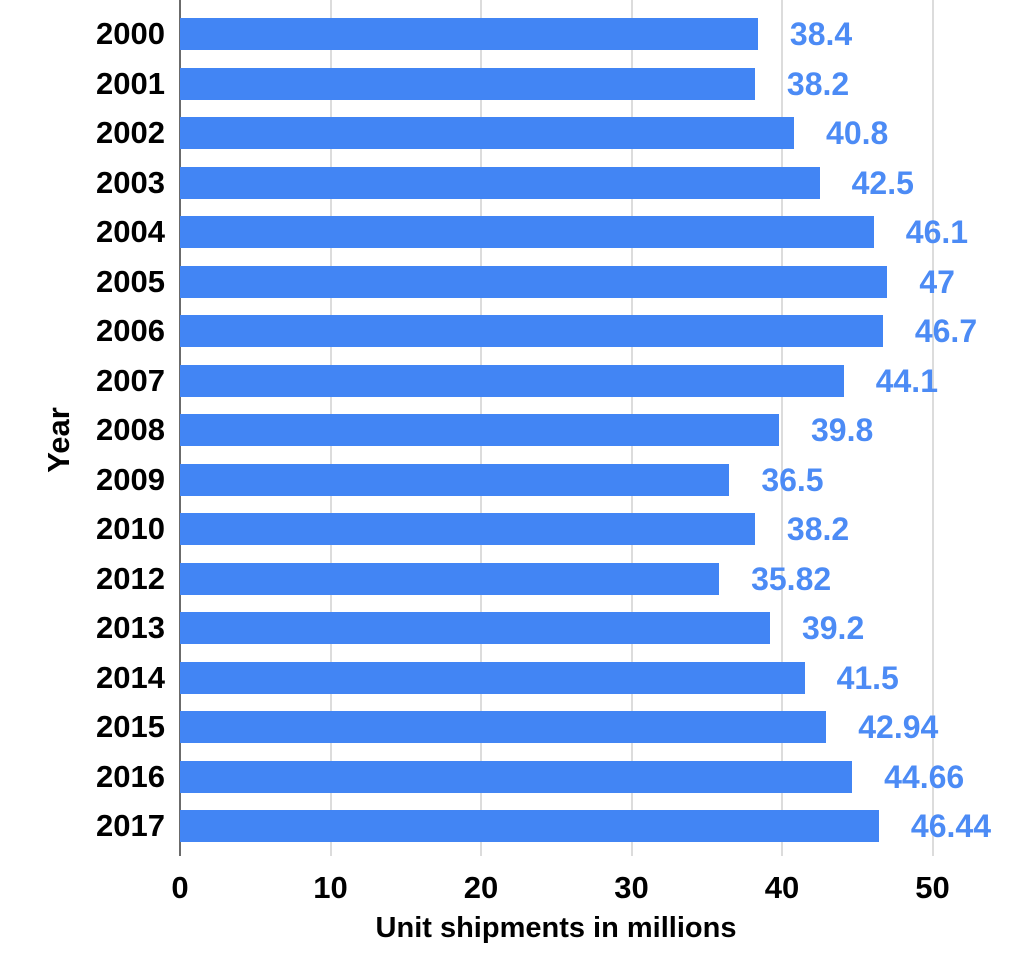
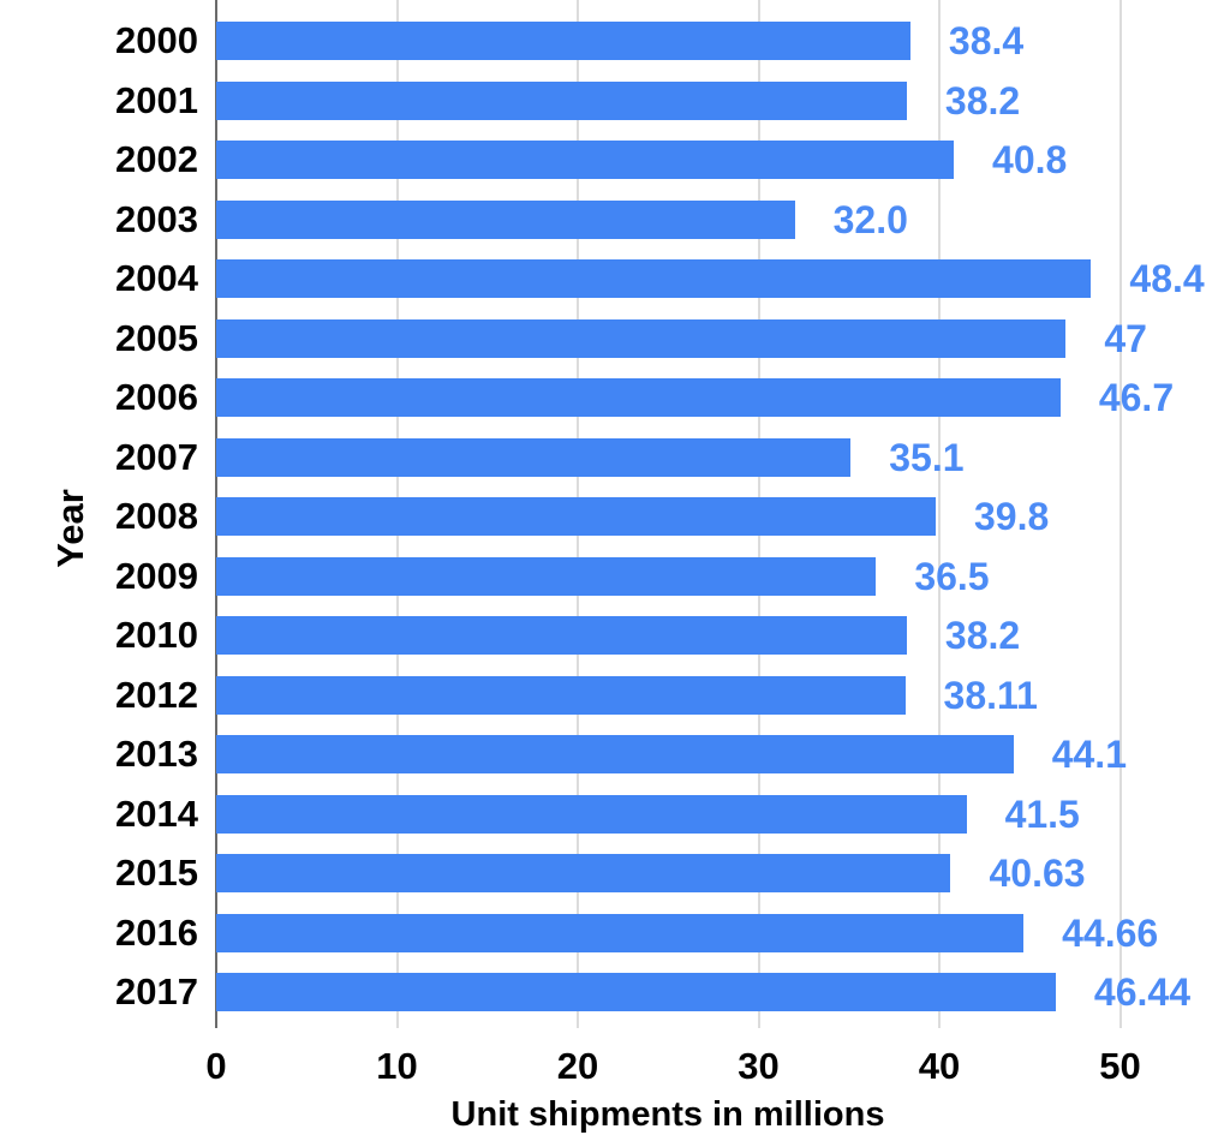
2003: 42.5 -> 32.0
2004: 46.1 -> 48.4
2007: 44.1 -> 35.1
2012: 35.82 -> 38.11
2013: 39.2 -> 44.1
2015: 42.94 -> 40.63
